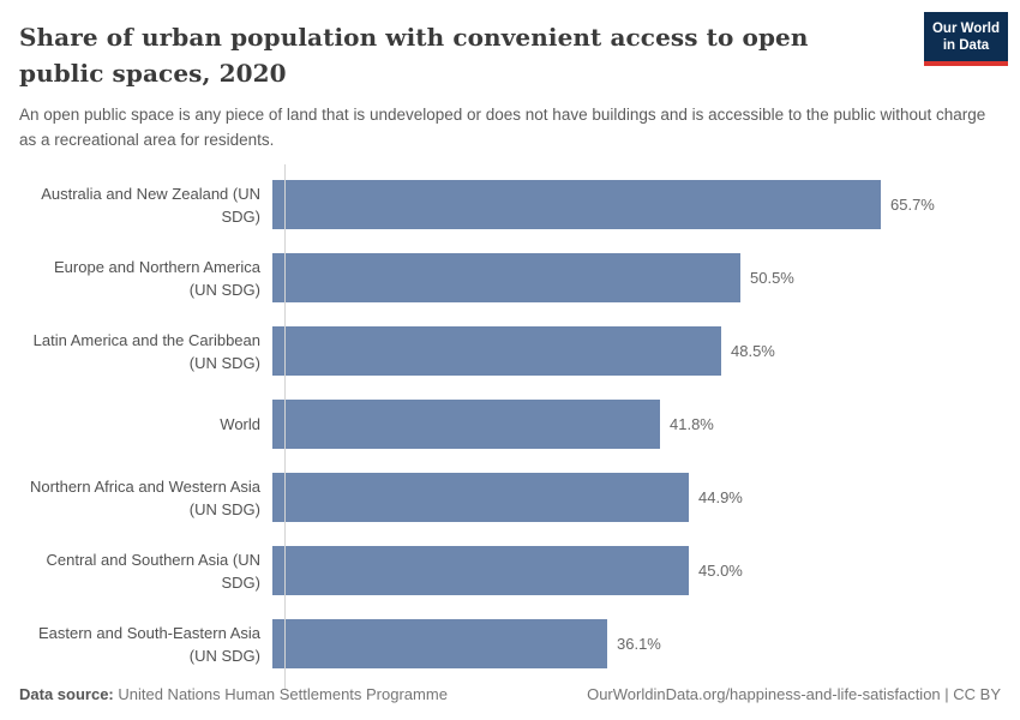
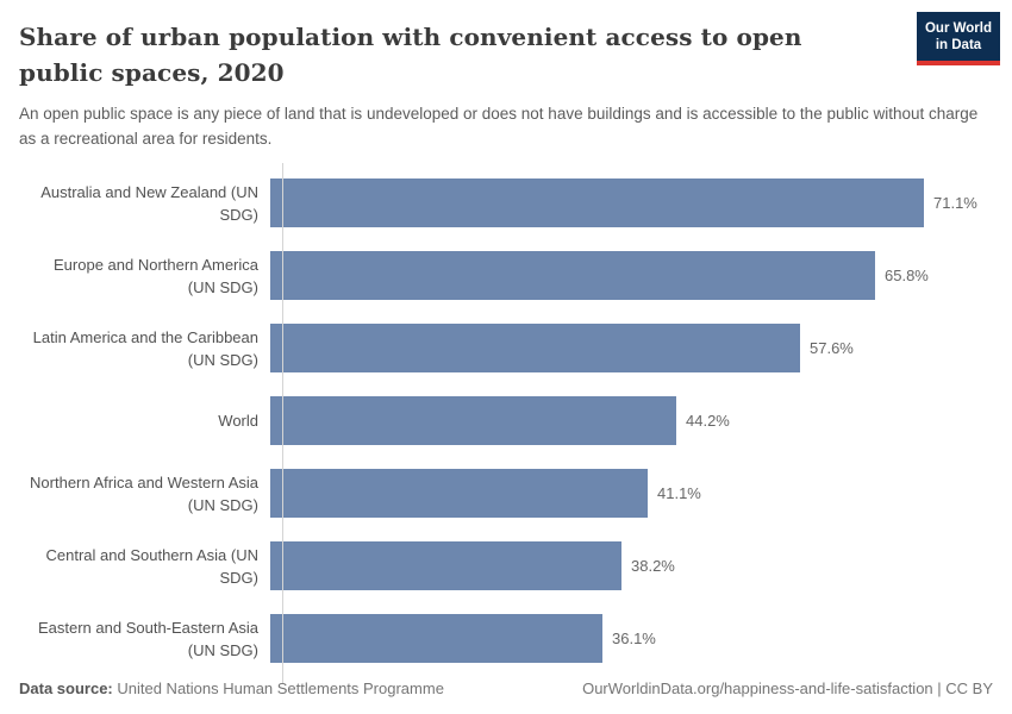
Australia and New Zealand (UN SDG): 65.7% -> 71.1%
Europe and Northern America (UN SDG): 50.5% -> 65.8%
Latin America and the Caribbean (UN SDG): 48.5% -> 57.6%
World: 41.8% -> 44.2%
Northern Africa and Western Asia (UN SDG): 44.9% -> 41.1%
Central and Southern Asia (UN SDG): 45.0% -> 38.2%
